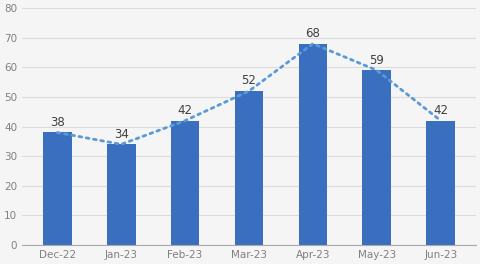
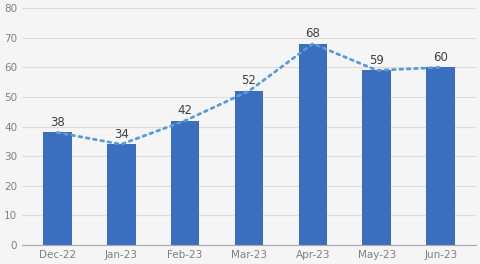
Jun-23: 42 -> 60
